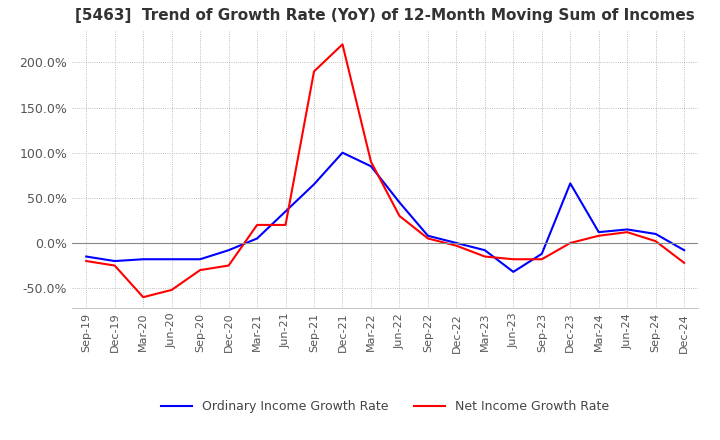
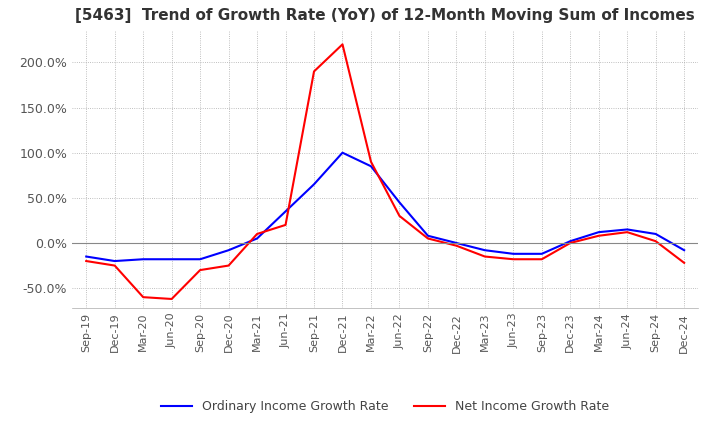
Net Income Growth Rate/Jun-20: -52% -> -62%
Net Income Growth Rate/Mar-21: 20% -> 10%
Ordinary Income Growth Rate/Jun-23: -32% -> -12%
Ordinary Income Growth Rate/Dec-23: 66% -> 2%
